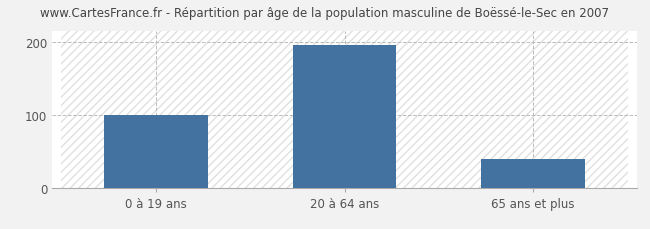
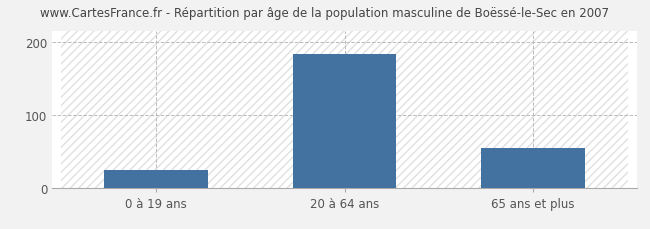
0 à 19 ans: 100 -> 24
20 à 64 ans: 196 -> 184
65 ans et plus: 40 -> 54
